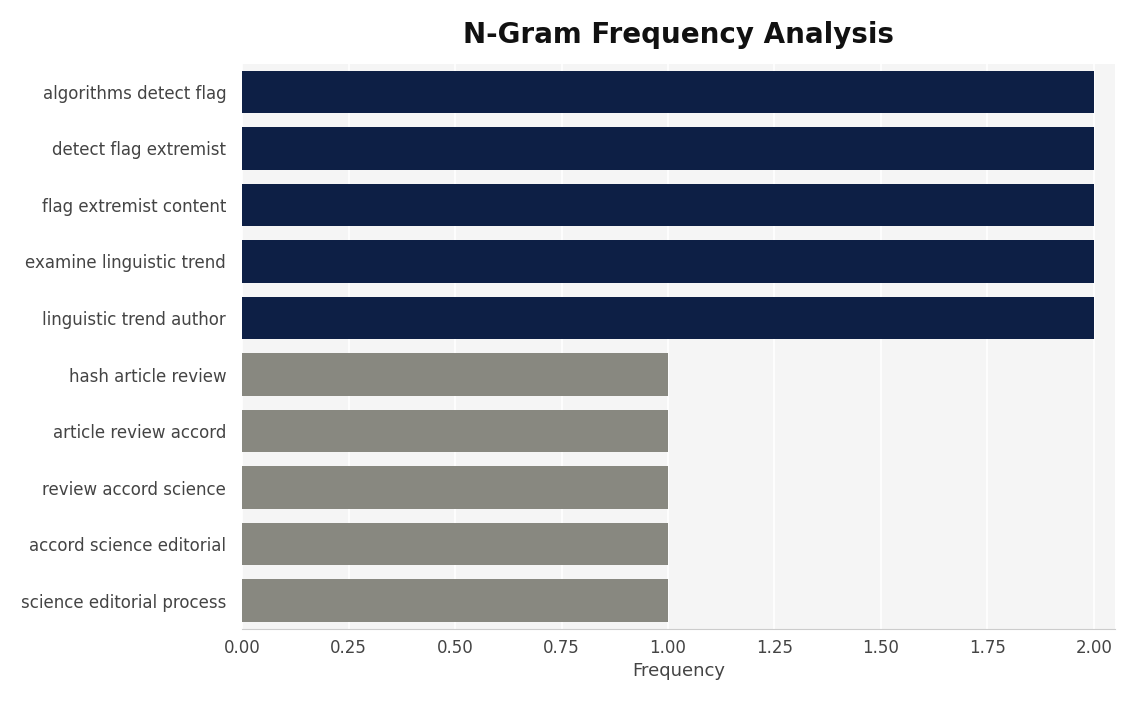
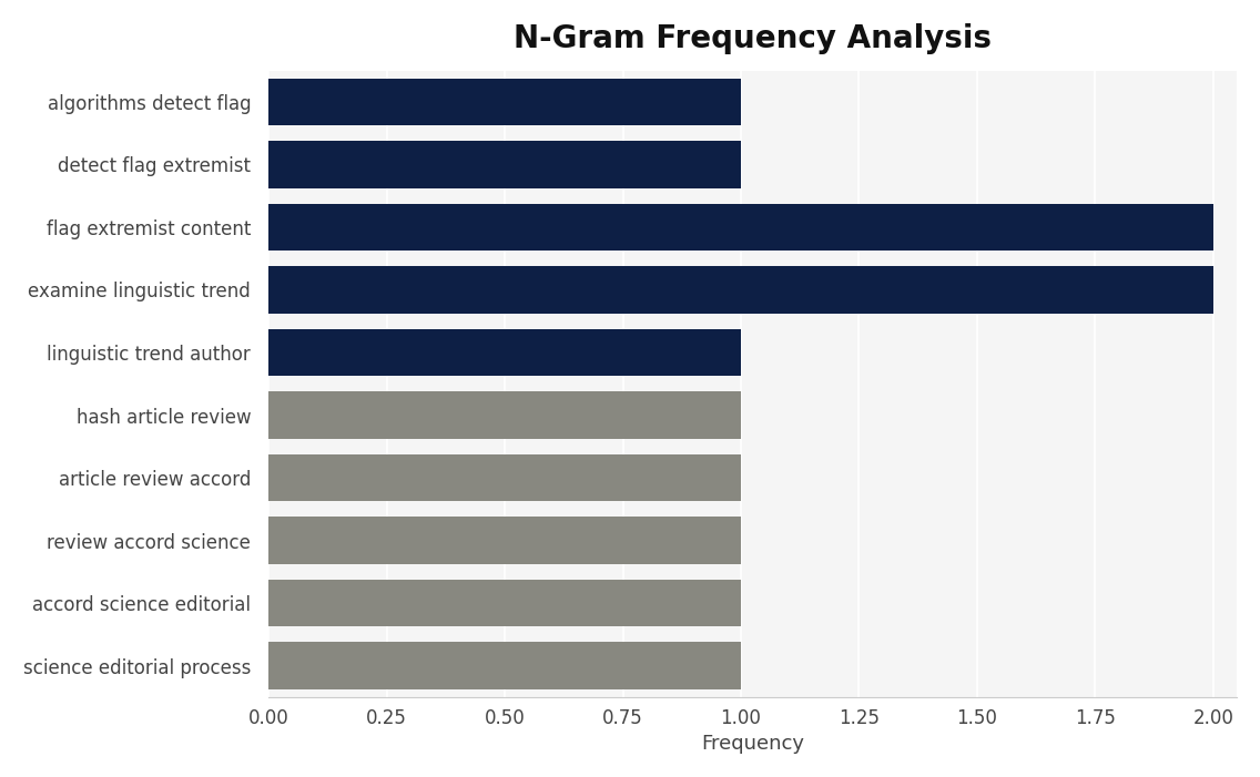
algorithms detect flag: 2 -> 1
detect flag extremist: 2 -> 1
linguistic trend author: 2 -> 1
